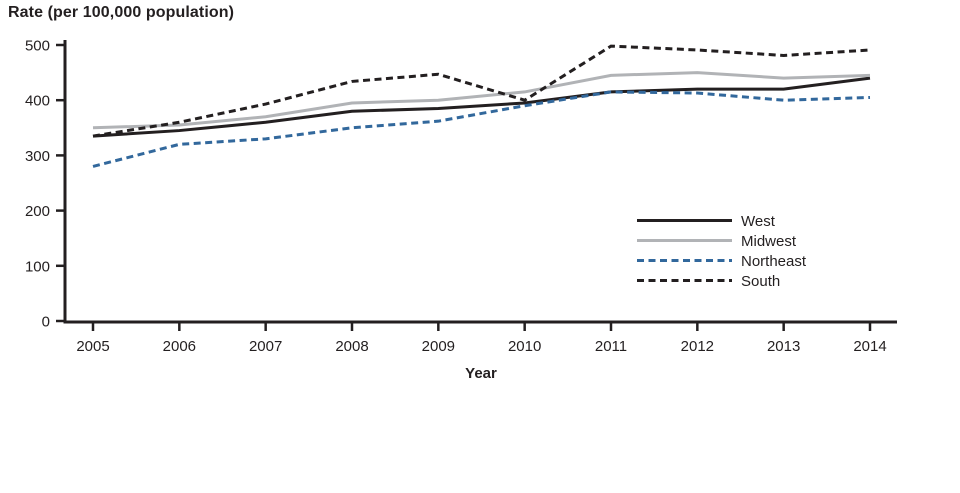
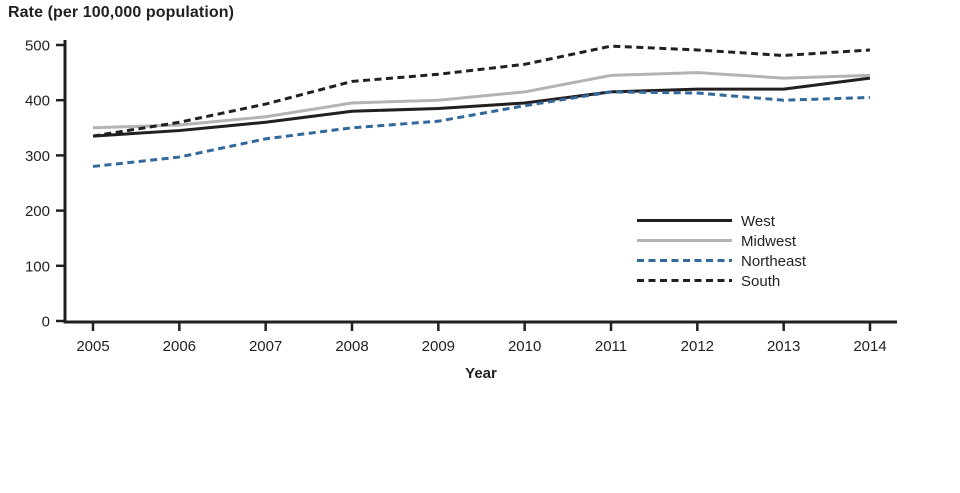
Northeast/2006: 320 -> 300
South/2010: 400 -> 460
